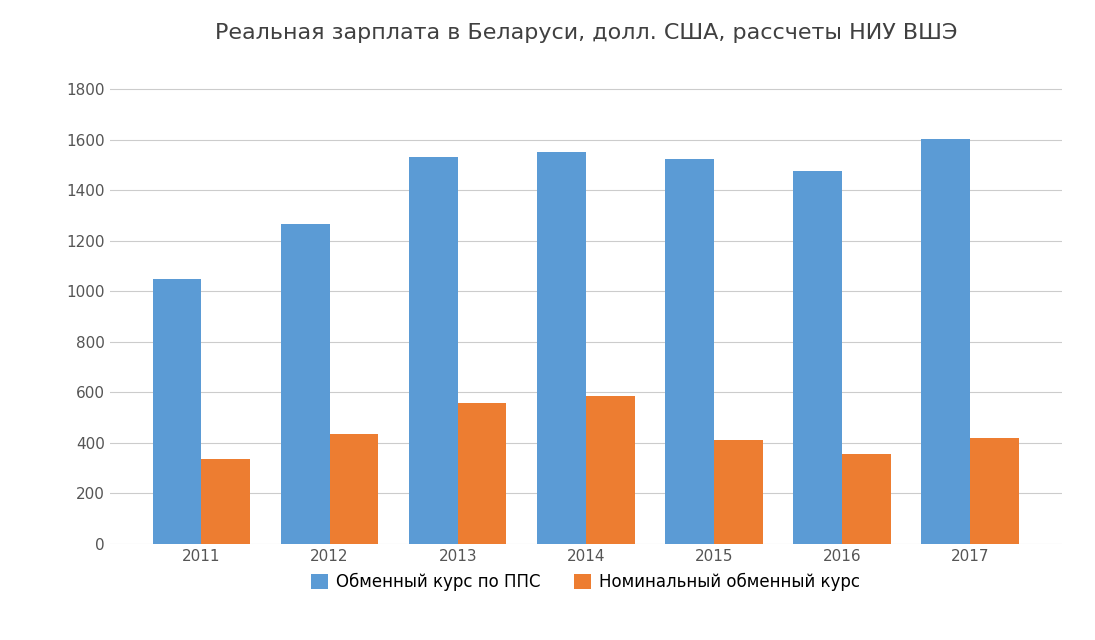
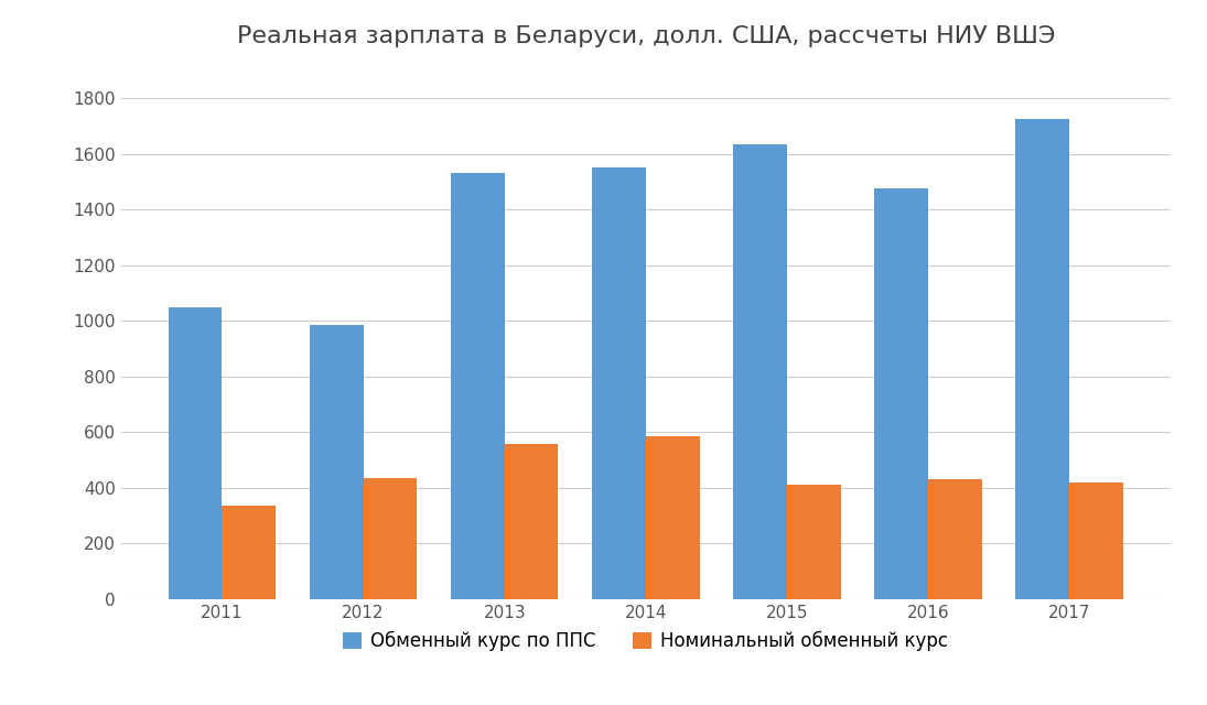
Обменный курс по ППС/2012: 1265 -> 985
Обменный курс по ППС/2015: 1525 -> 1635
Номинальный обменный курс/2016: 355 -> 430
Обменный курс по ППС/2017: 1605 -> 1725
